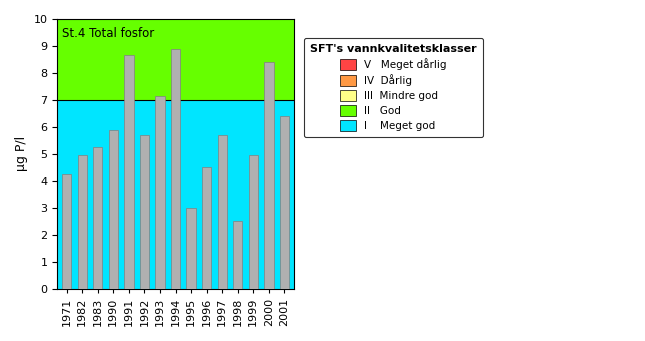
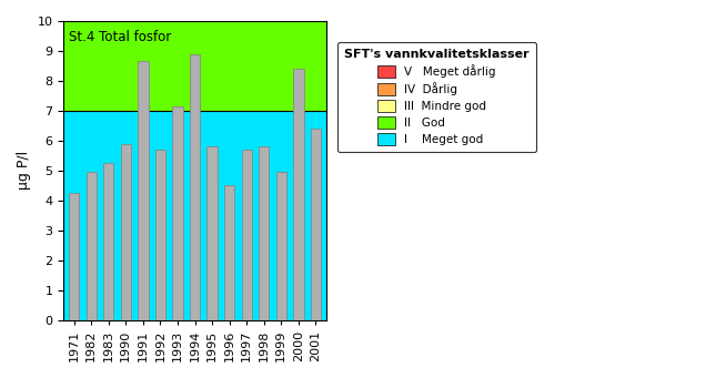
1995: 3.00 -> 5.80
1998: 2.50 -> 5.80
